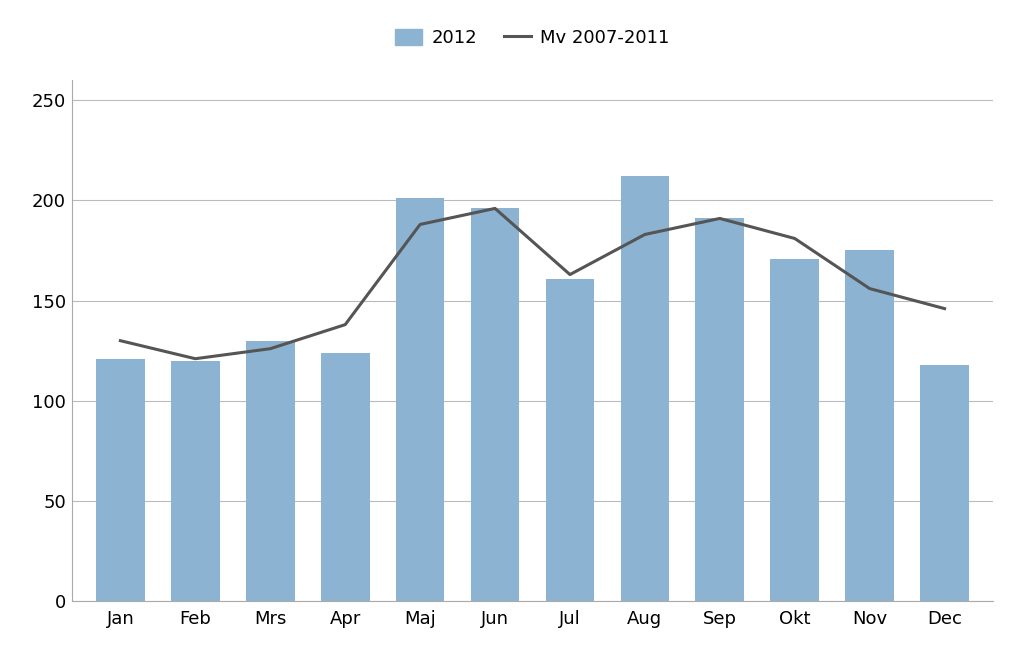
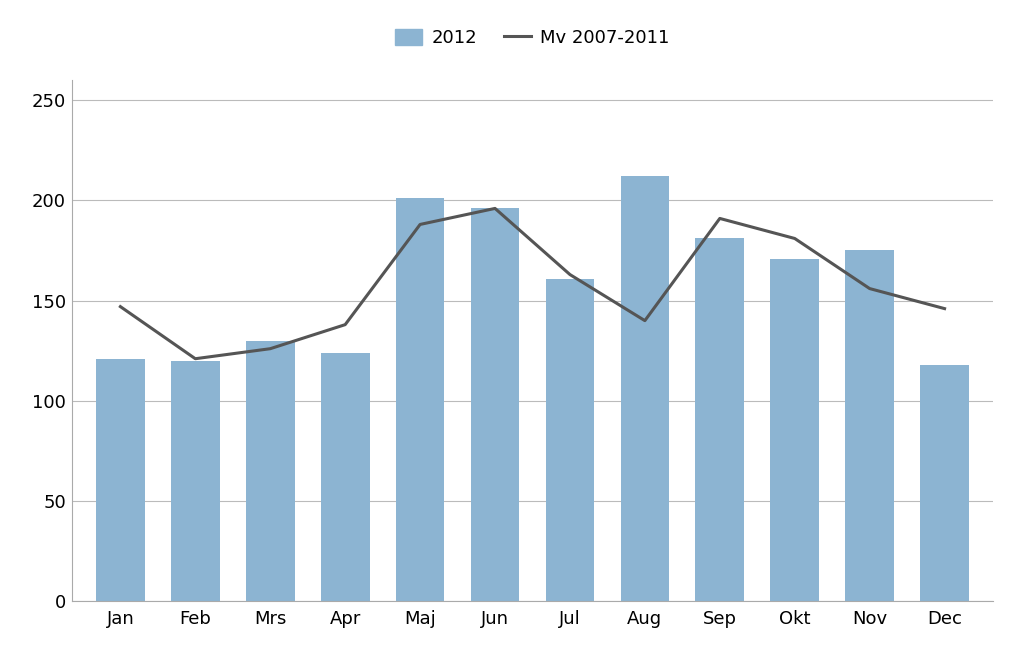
Mv 2007-2011/Jan: 130 -> 147
Mv 2007-2011/Aug: 183 -> 140
2012/Sep: 191 -> 181
